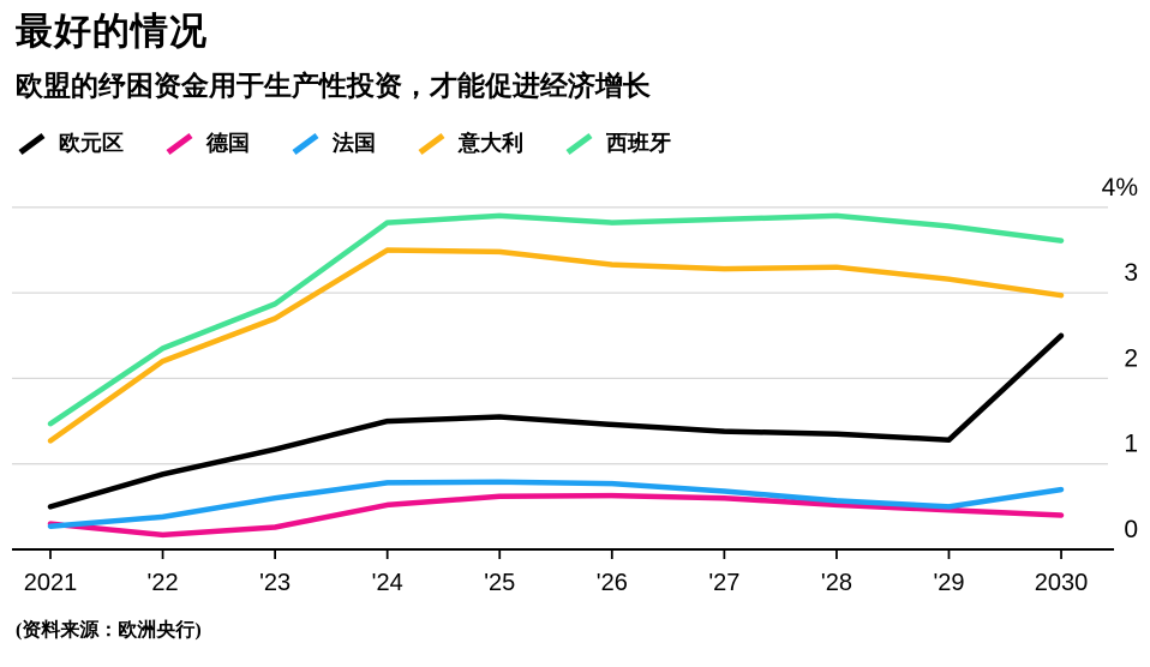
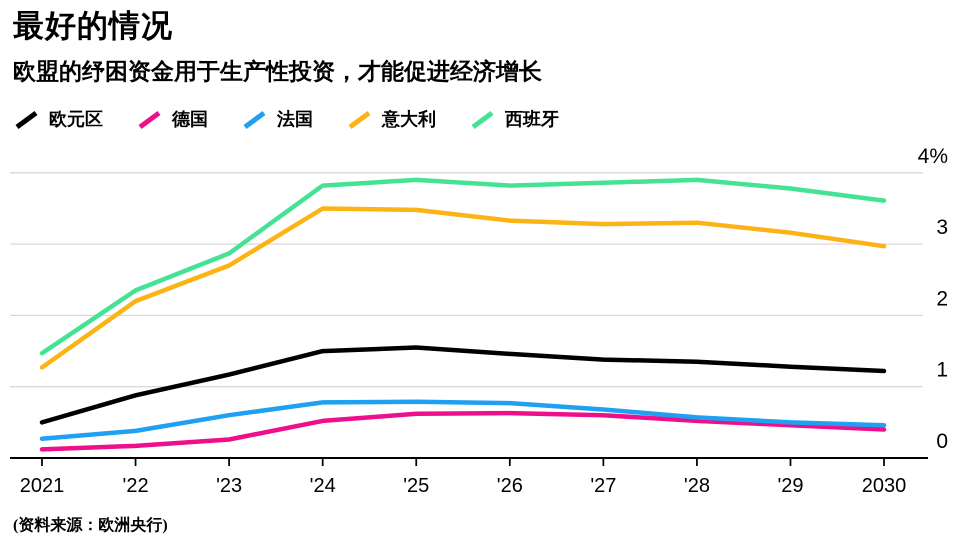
德国/2021: 0.3% -> 0.1%
欧元区/2030: 2.5% -> 1.2%
法国/2030: 0.7% -> 0.5%
